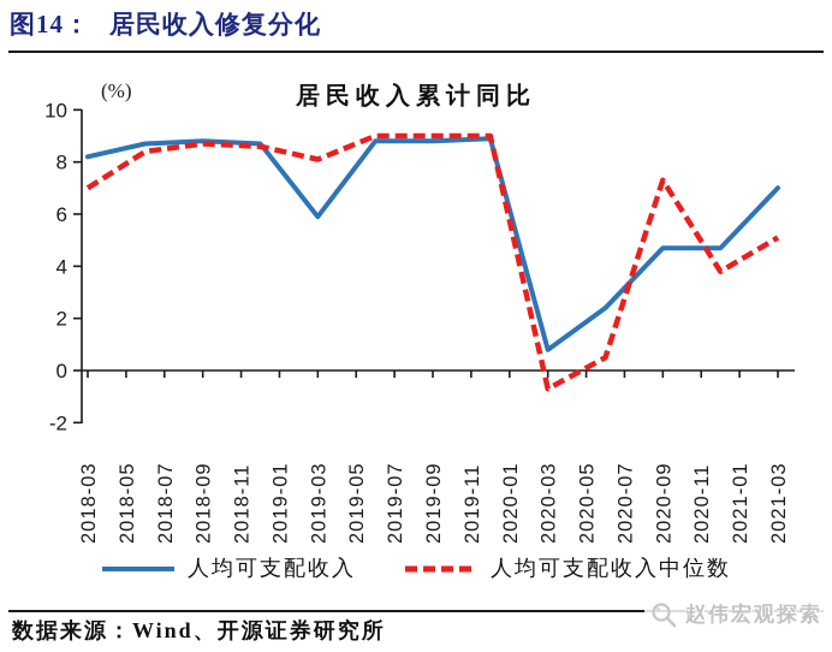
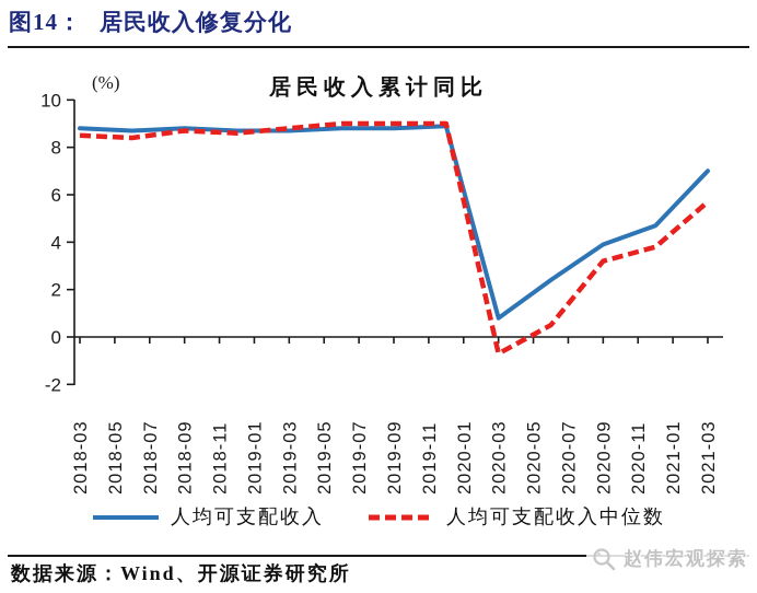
人均可支配收入/2018-03: 8.2 -> 8.8
人均可支配收入中位数/2018-03: 7.0 -> 8.5
人均可支配收入/2019-03: 5.9 -> 8.7
人均可支配收入中位数/2019-03: 8.1 -> 8.8
人均可支配收入/2020-09: 4.7 -> 3.9
人均可支配收入中位数/2020-09: 7.3 -> 3.2
人均可支配收入中位数/2021-03: 5.1 -> 5.7
